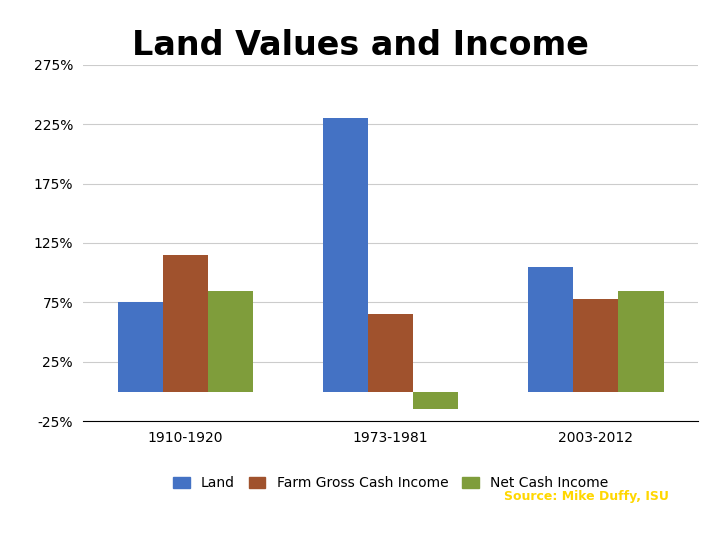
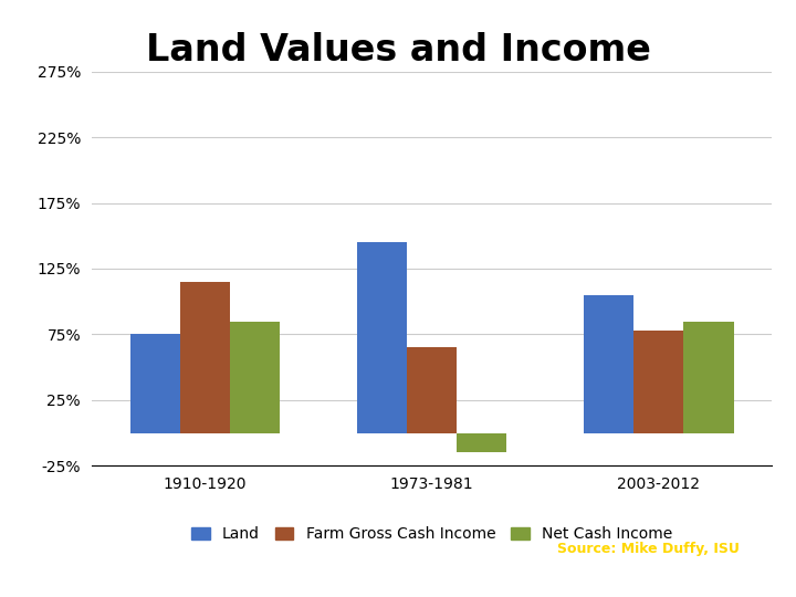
Land/1973-1981: 230% -> 145%
